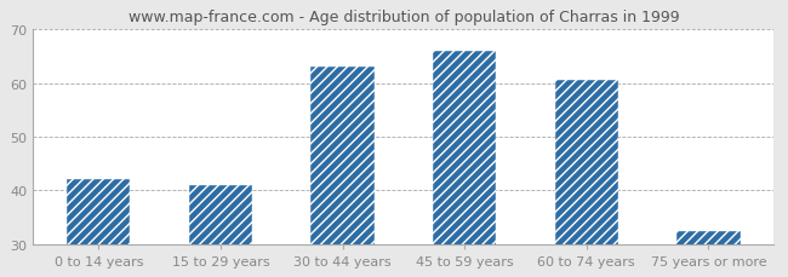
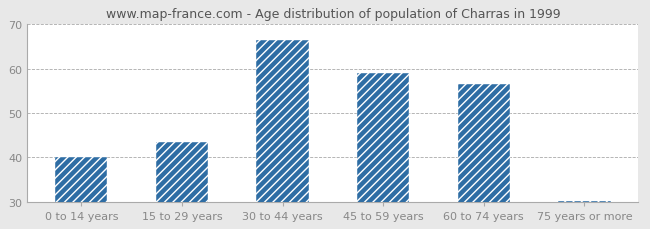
0 to 14 years: 42.0 -> 40.0
15 to 29 years: 41.0 -> 43.5
30 to 44 years: 63.0 -> 66.5
45 to 59 years: 66.0 -> 59.0
60 to 74 years: 60.5 -> 56.5
75 years or more: 32.5 -> 30.1
